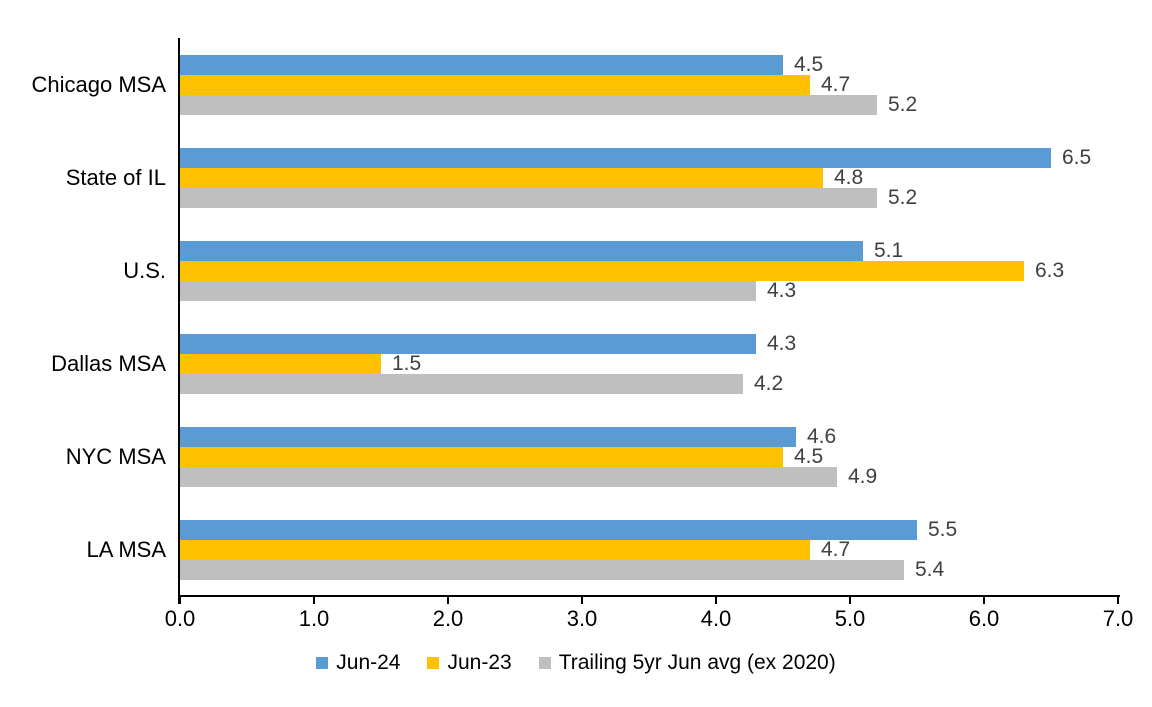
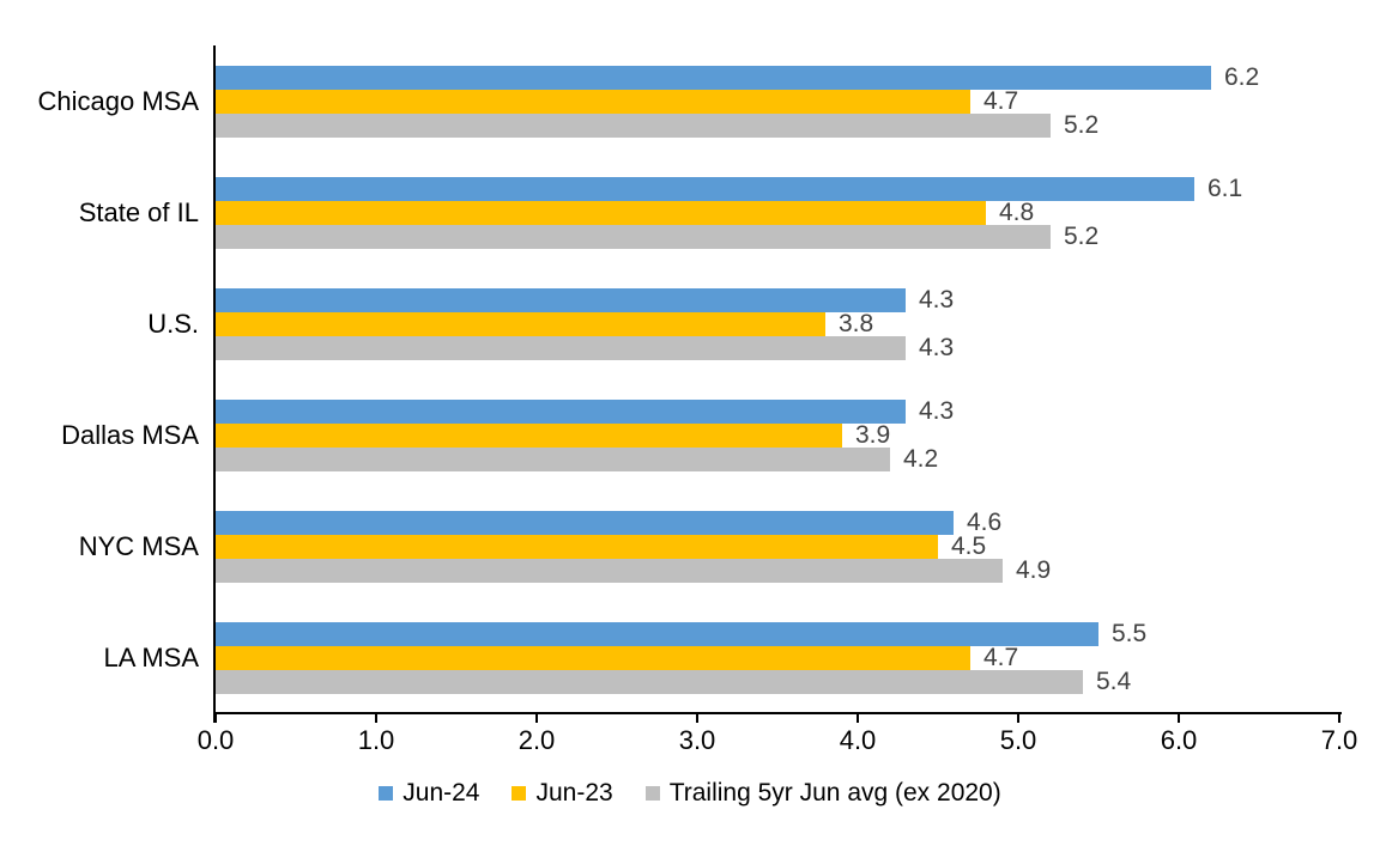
Jun-24/Chicago MSA: 4.5 -> 6.2
Jun-24/State of IL: 6.5 -> 6.1
Jun-24/U.S.: 5.1 -> 4.3
Jun-23/U.S.: 6.3 -> 3.8
Jun-23/Dallas MSA: 1.5 -> 3.9
